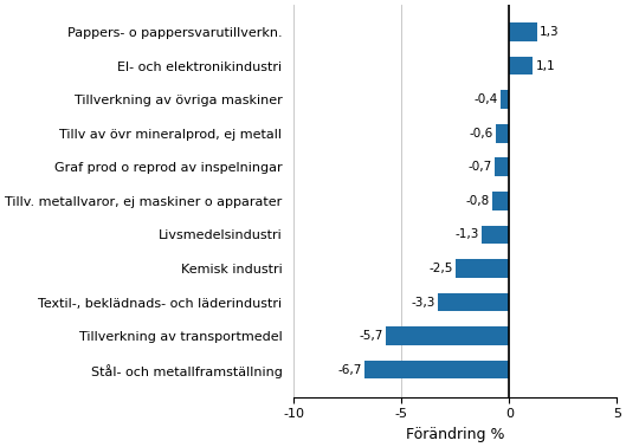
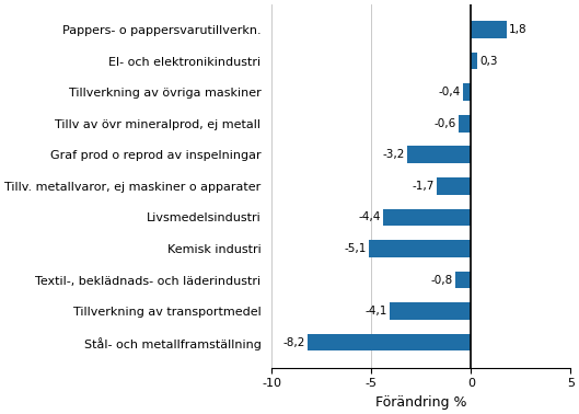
Pappers- o pappersvarutillverkn.: 1,3 -> 1,8
El- och elektronikindustri: 1,1 -> 0,3
Graf prod o reprod av inspelningar: -0,7 -> -3,2
Tillv. metallvaror, ej maskiner o apparater: -0,8 -> -1,7
Livsmedelsindustri: -1,3 -> -4,4
Kemisk industri: -2,5 -> -5,1
Textil-, beklädnads- och läderindustri: -3,3 -> -0,8
Tillverkning av transportmedel: -5,7 -> -4,1
Stål- och metallframställning: -6,7 -> -8,2
